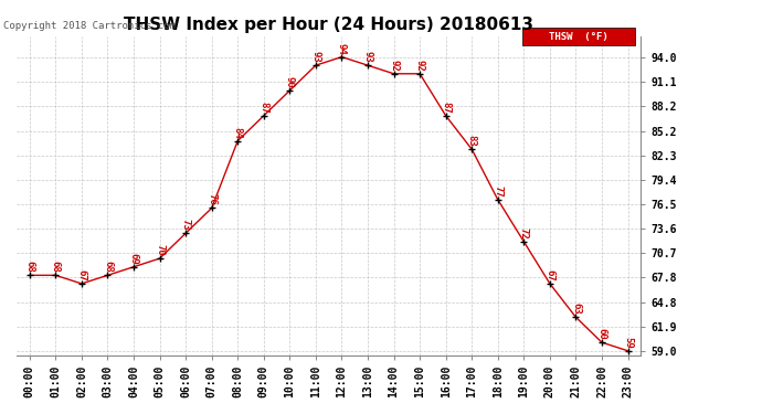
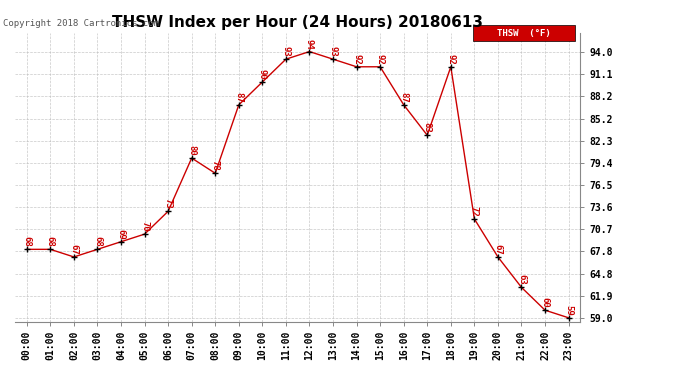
07:00: 76 -> 80
08:00: 84 -> 78
18:00: 77 -> 92
